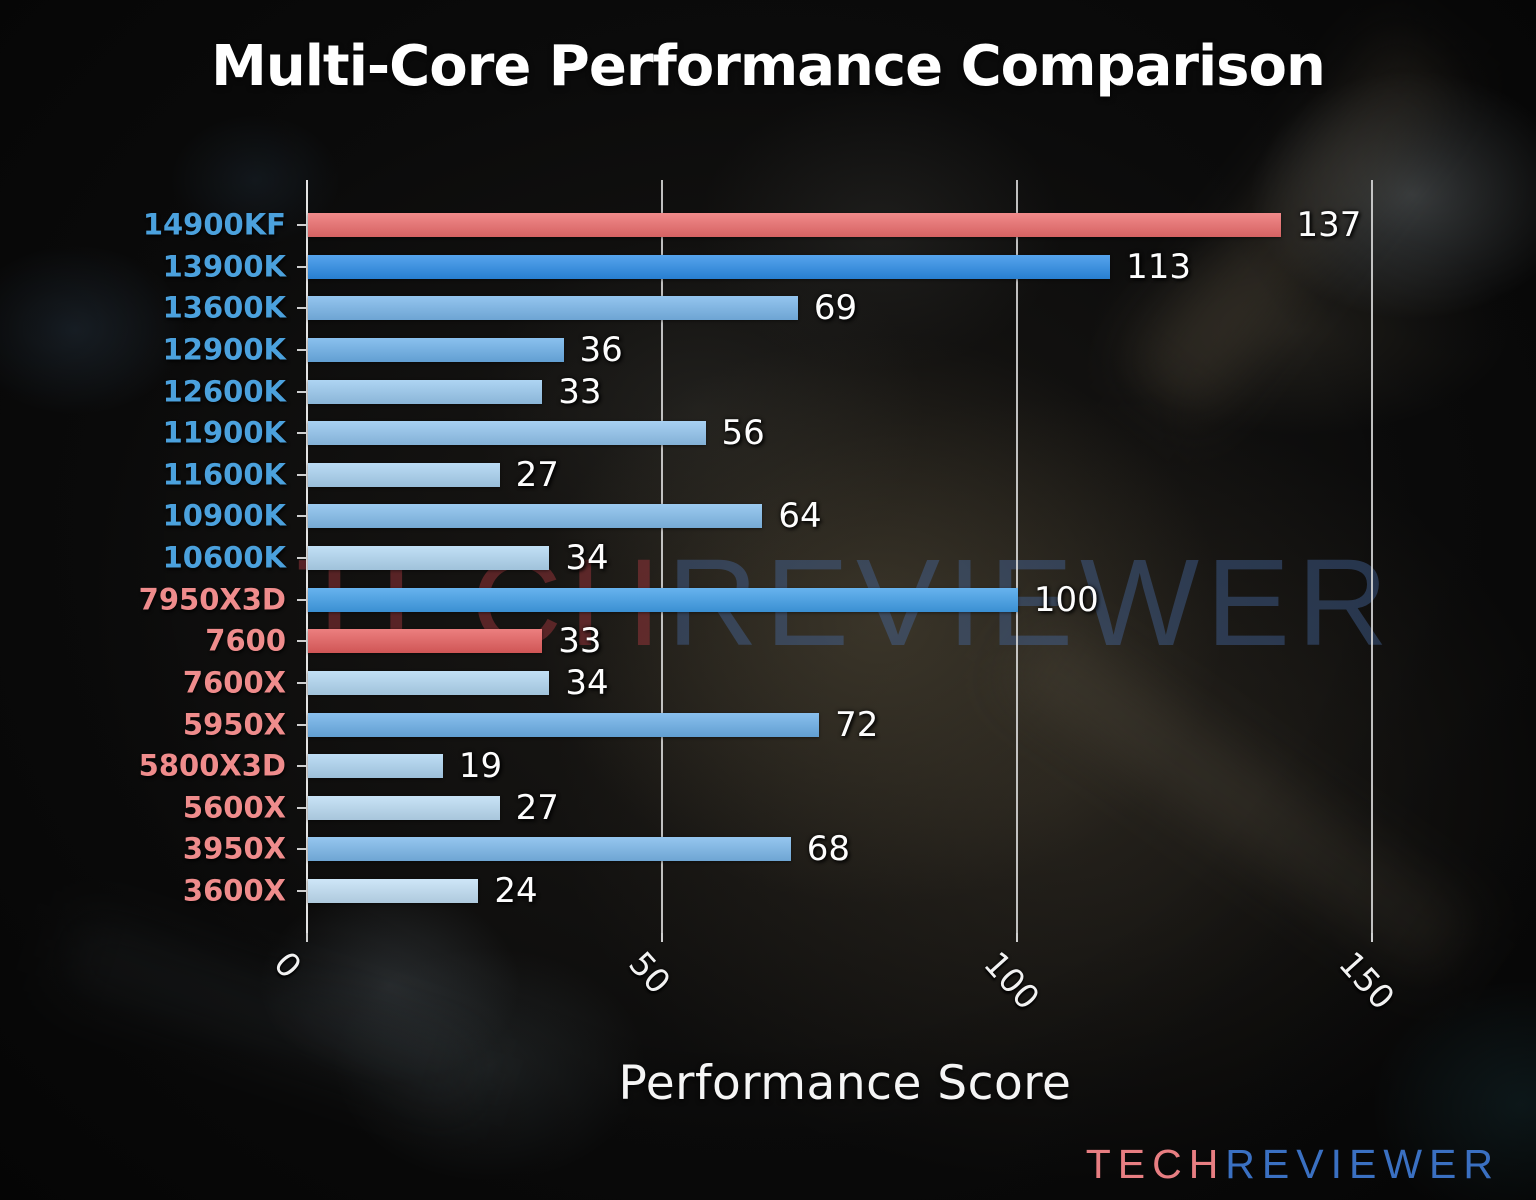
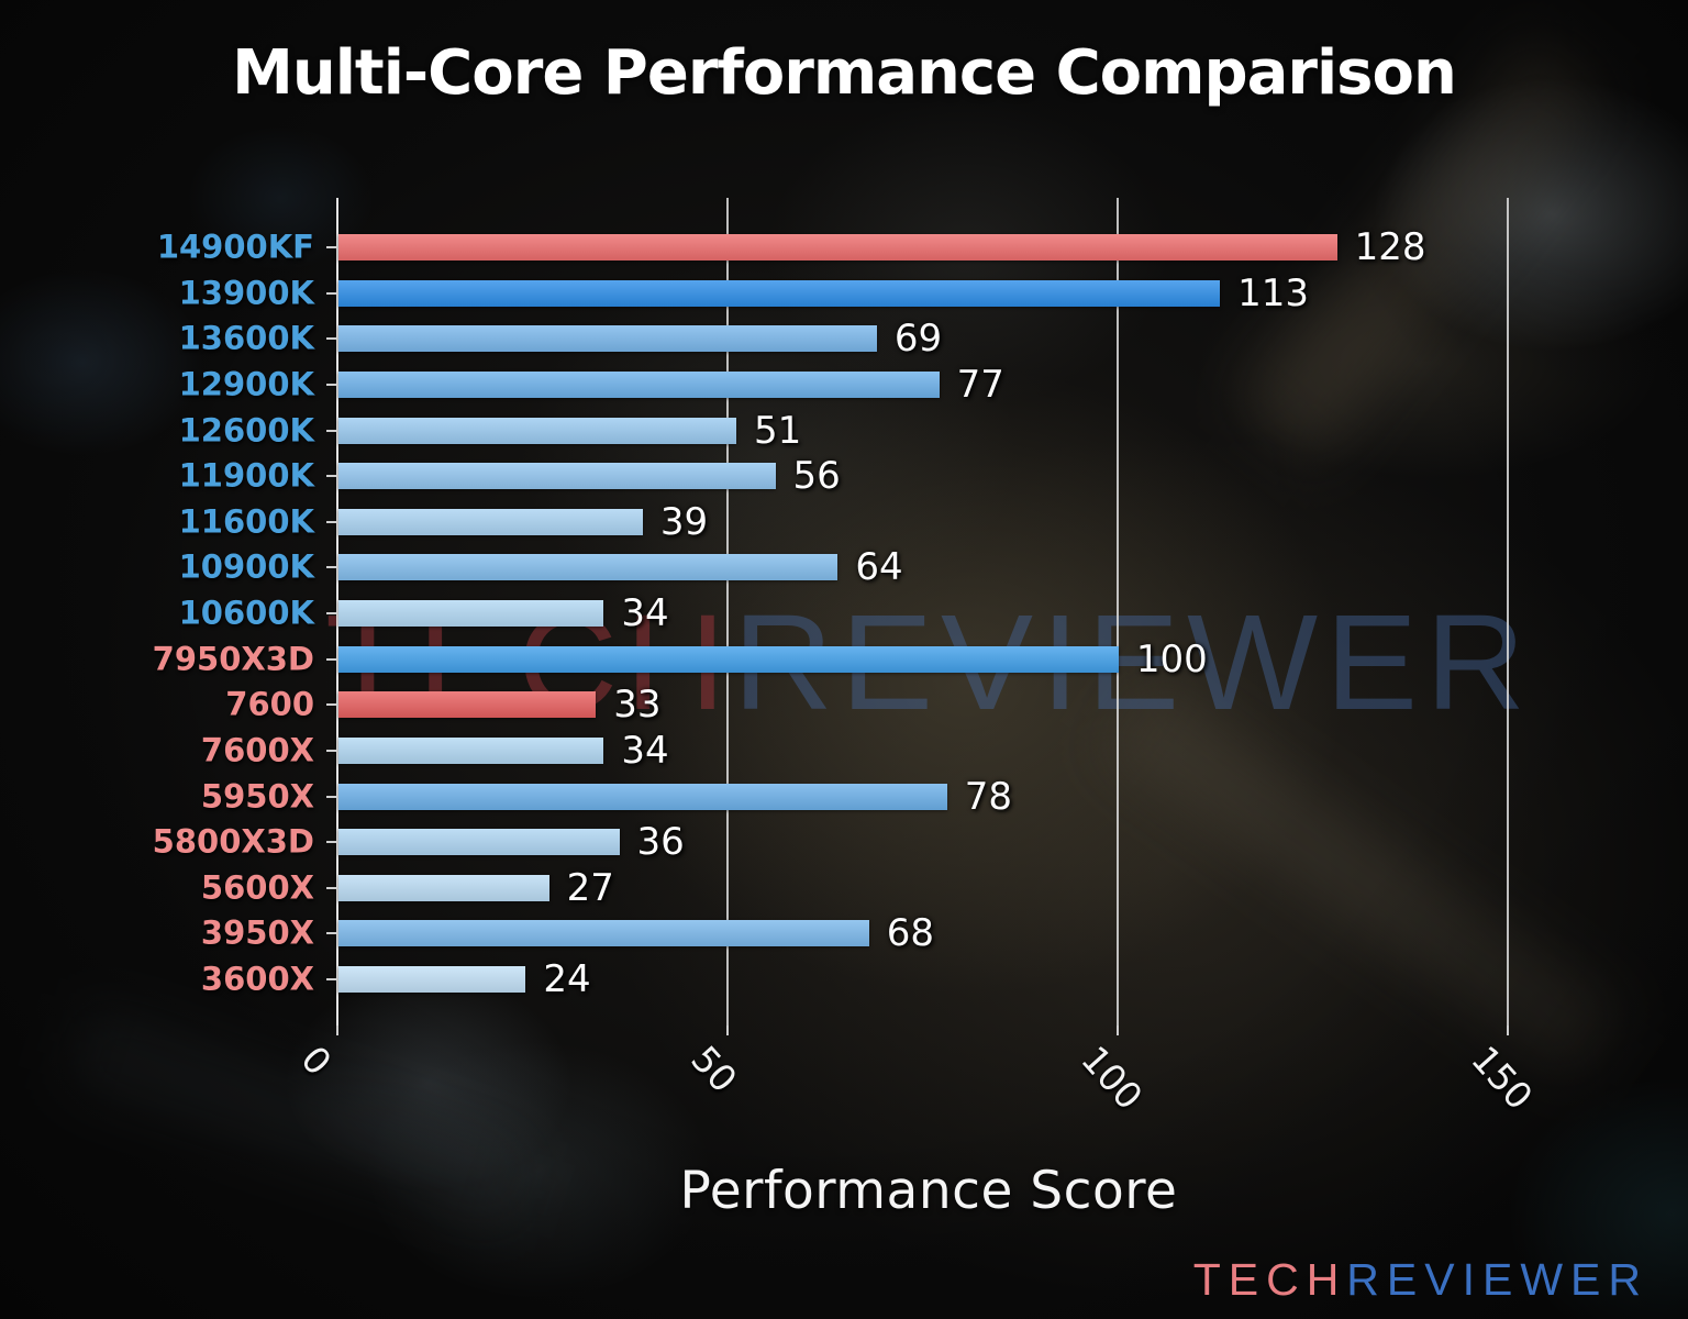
14900KF: 137 -> 128
12900K: 36 -> 77
12600K: 33 -> 51
11600K: 27 -> 39
5950X: 72 -> 78
5800X3D: 19 -> 36
